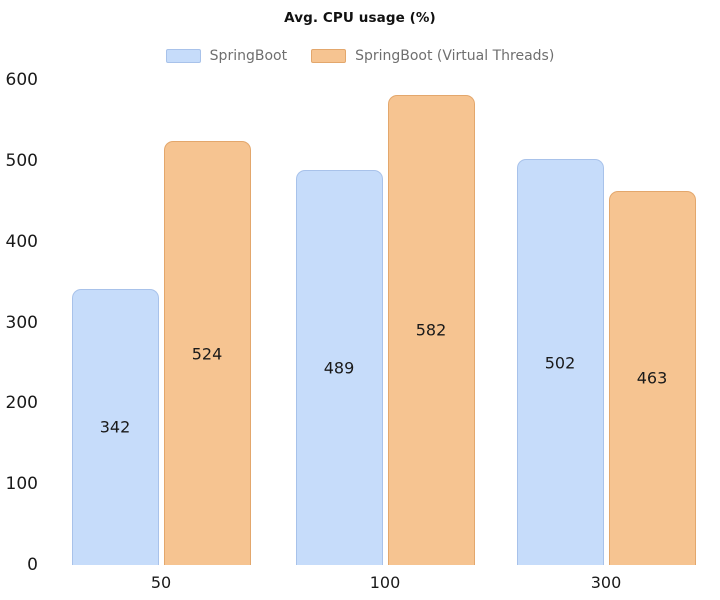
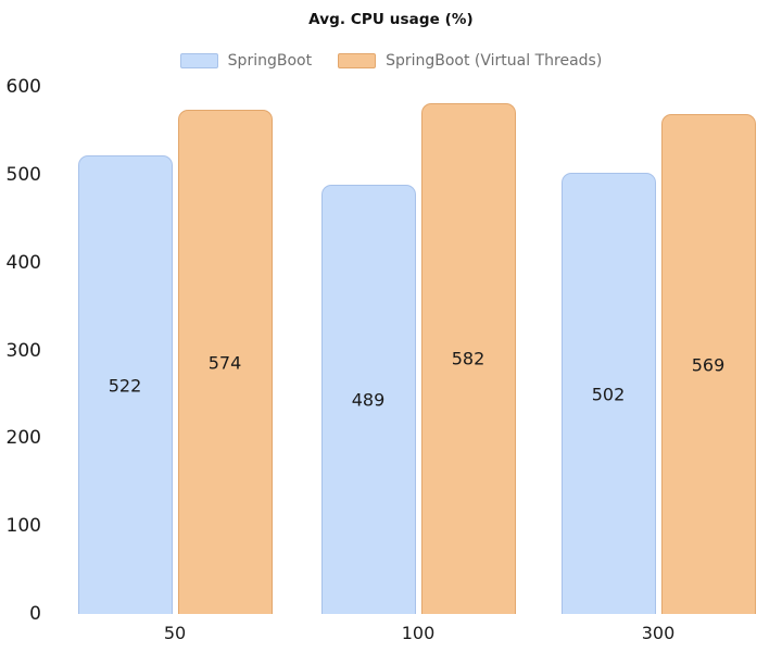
SpringBoot/50: 342 -> 522
SpringBoot (Virtual Threads)/50: 524 -> 574
SpringBoot (Virtual Threads)/300: 463 -> 569
